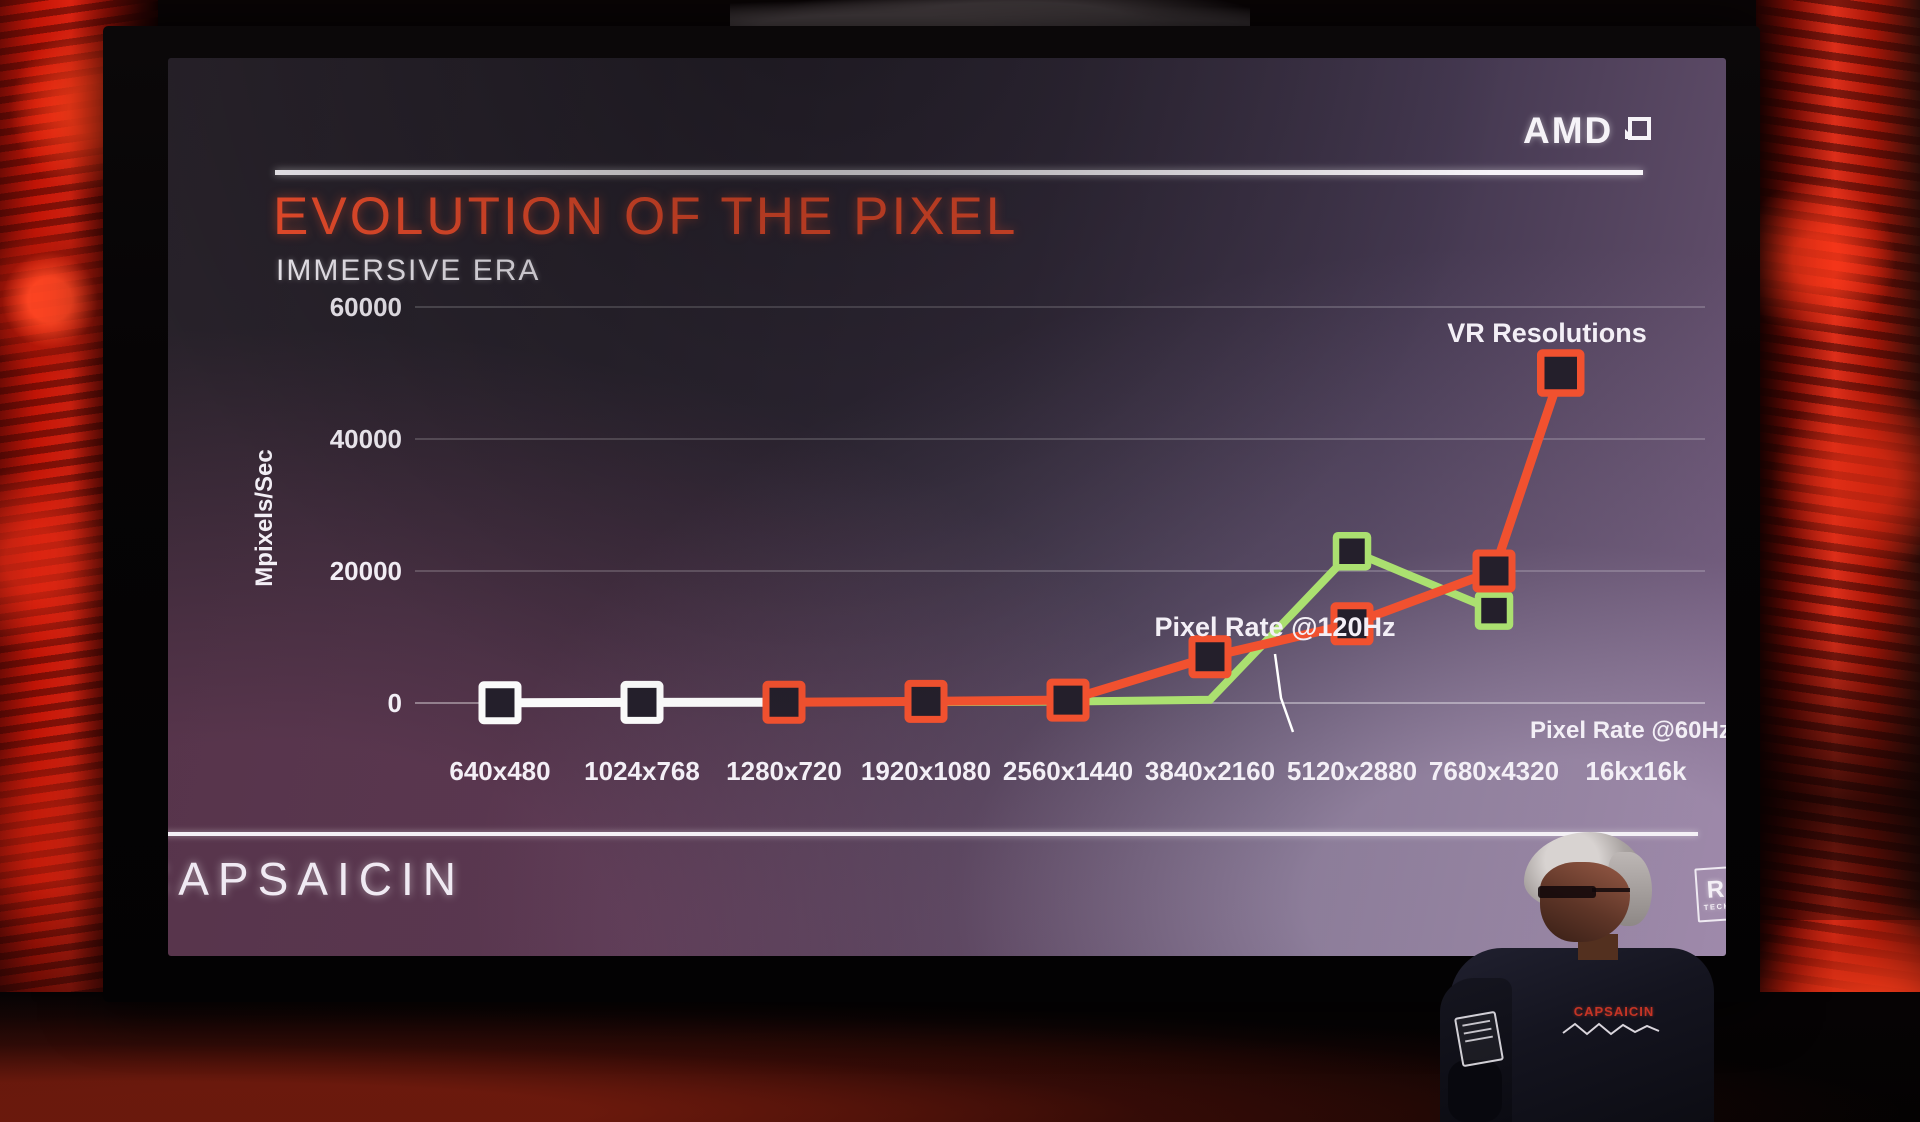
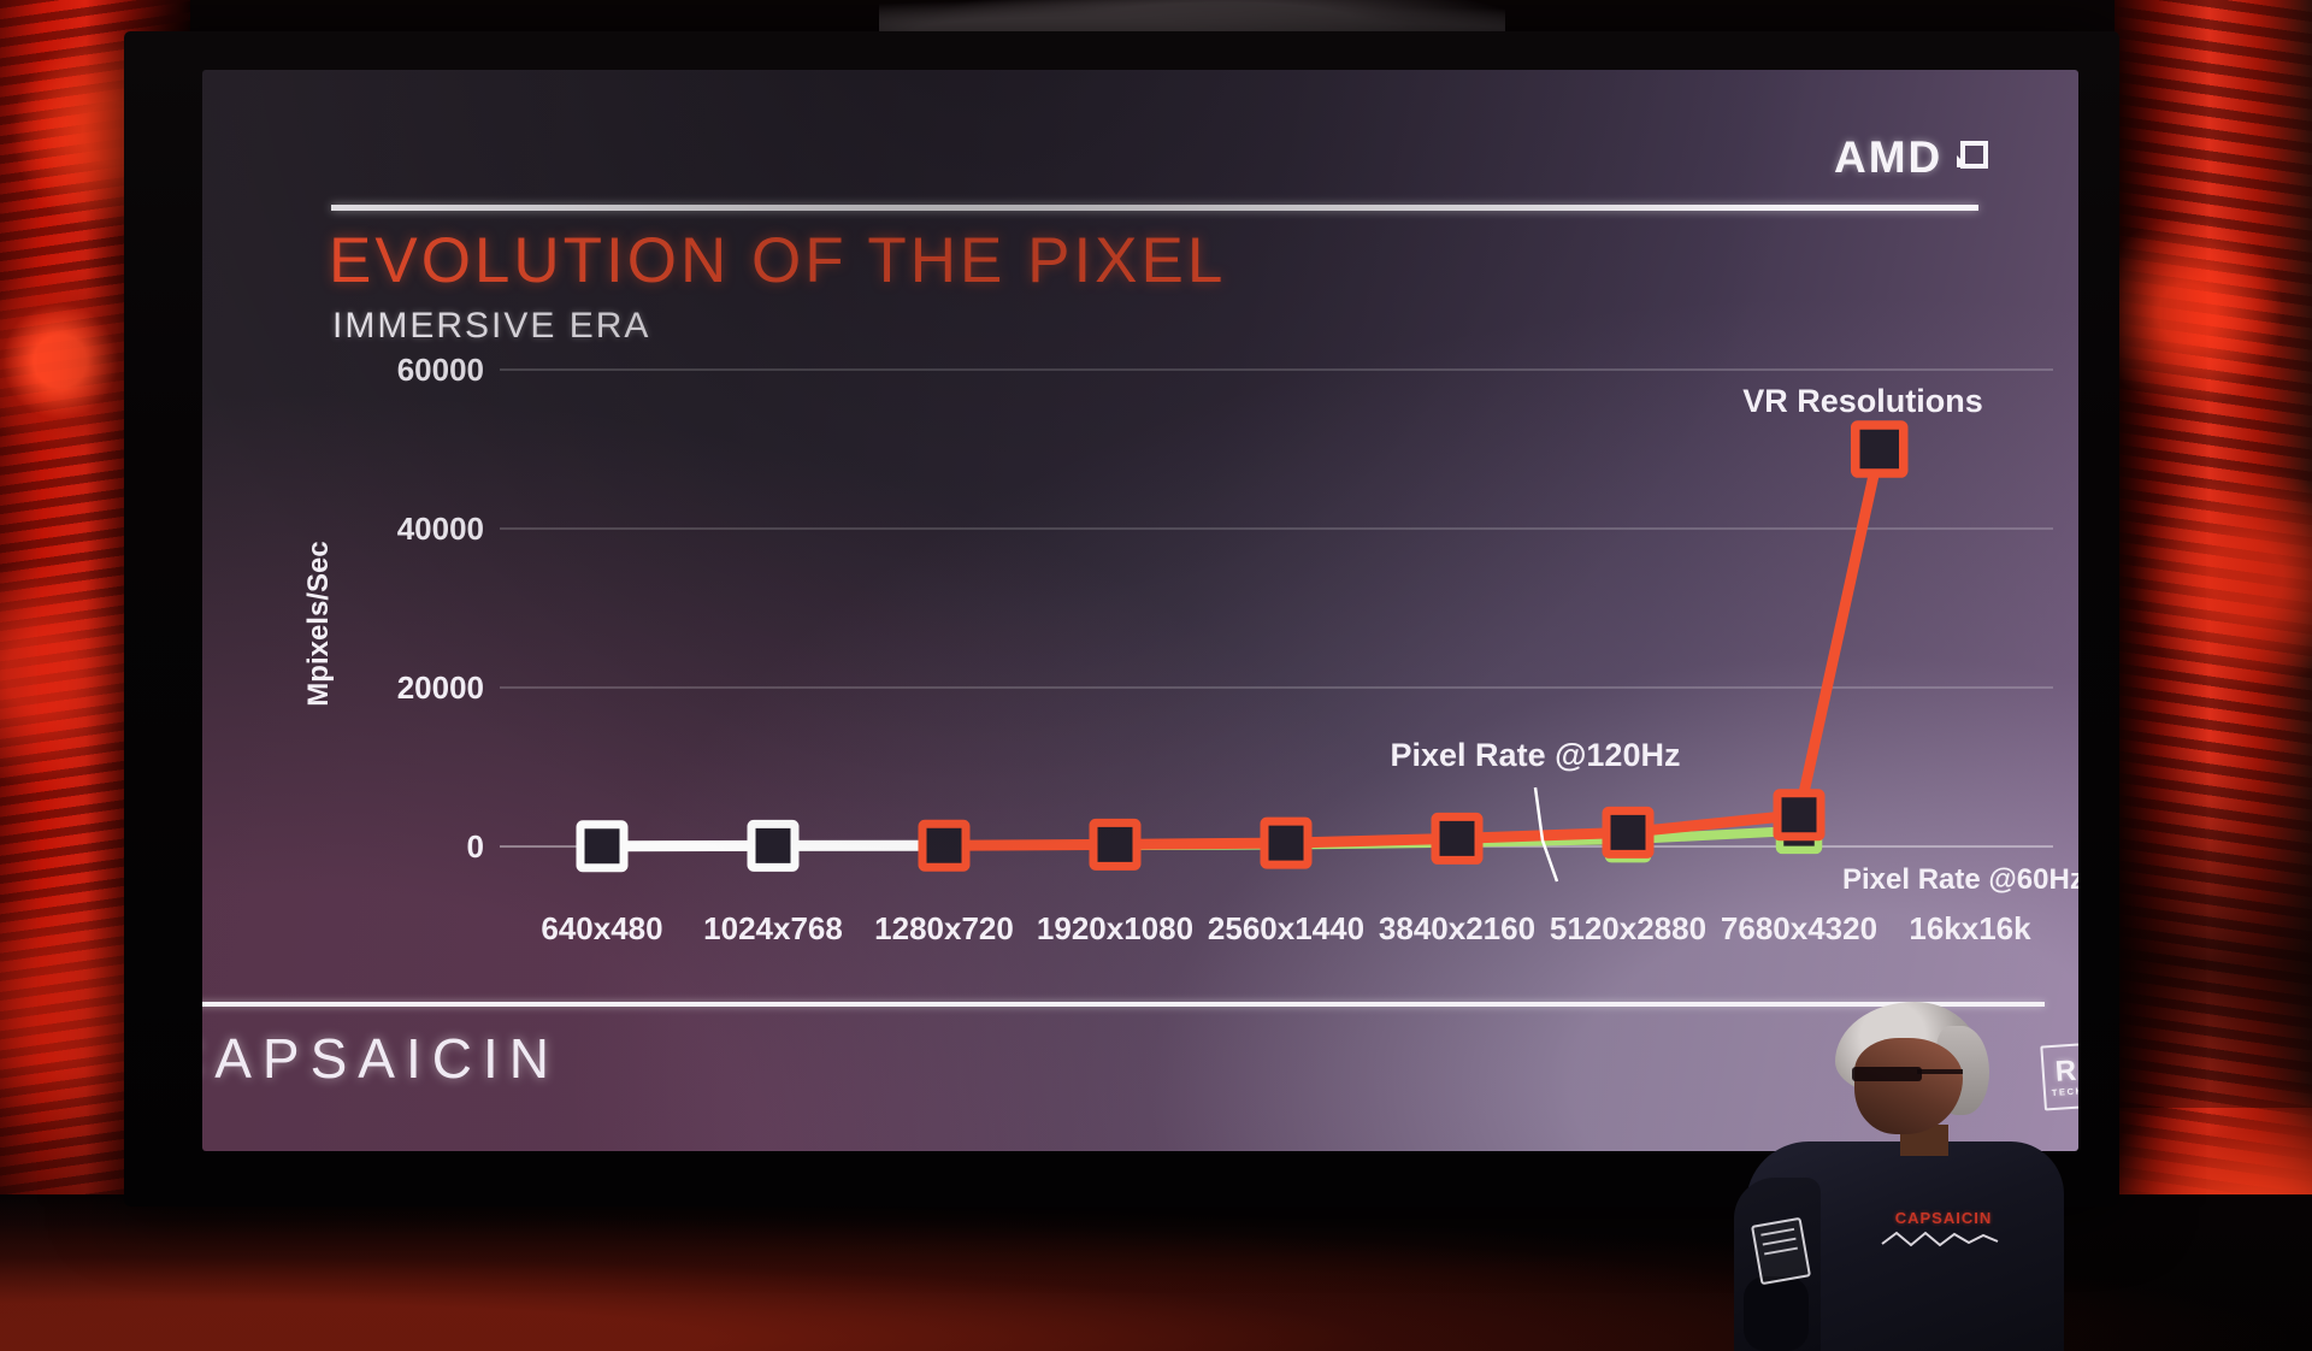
Pixel Rate @120Hz/3840x2160: 7000 -> 1000
Pixel Rate @120Hz/5120x2880: 12000 -> 2000
Pixel Rate @60Hz/5120x2880: 23000 -> 1000
Pixel Rate @120Hz/7680x4320: 20000 -> 4000
Pixel Rate @60Hz/7680x4320: 14000 -> 2000
